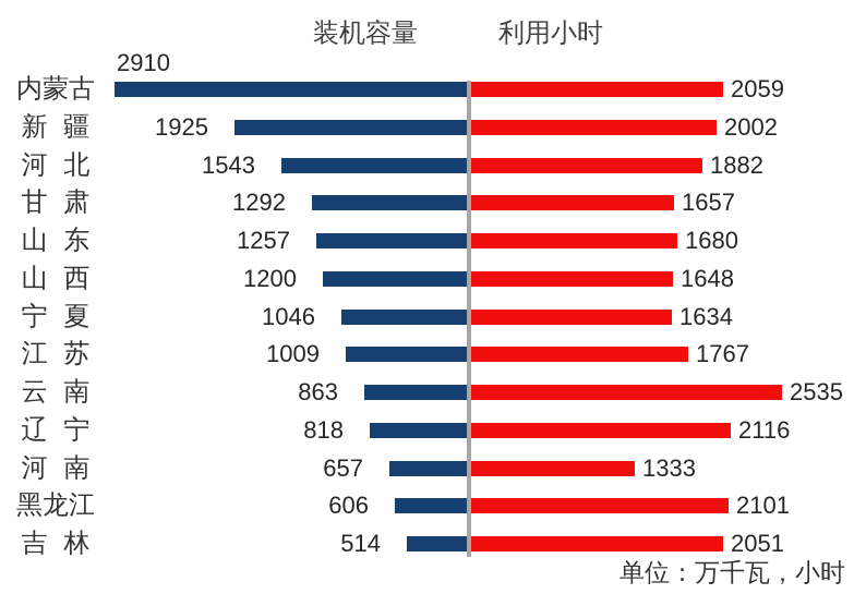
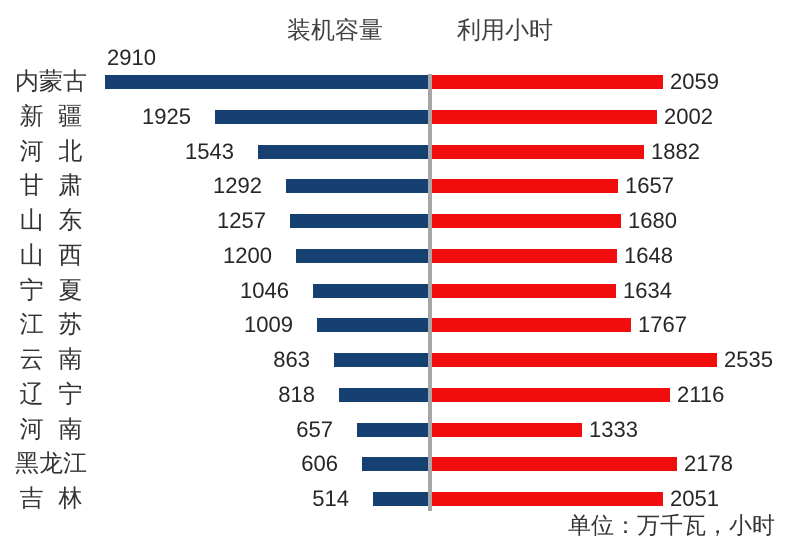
利用小时/黑龙江: 2101 -> 2178
